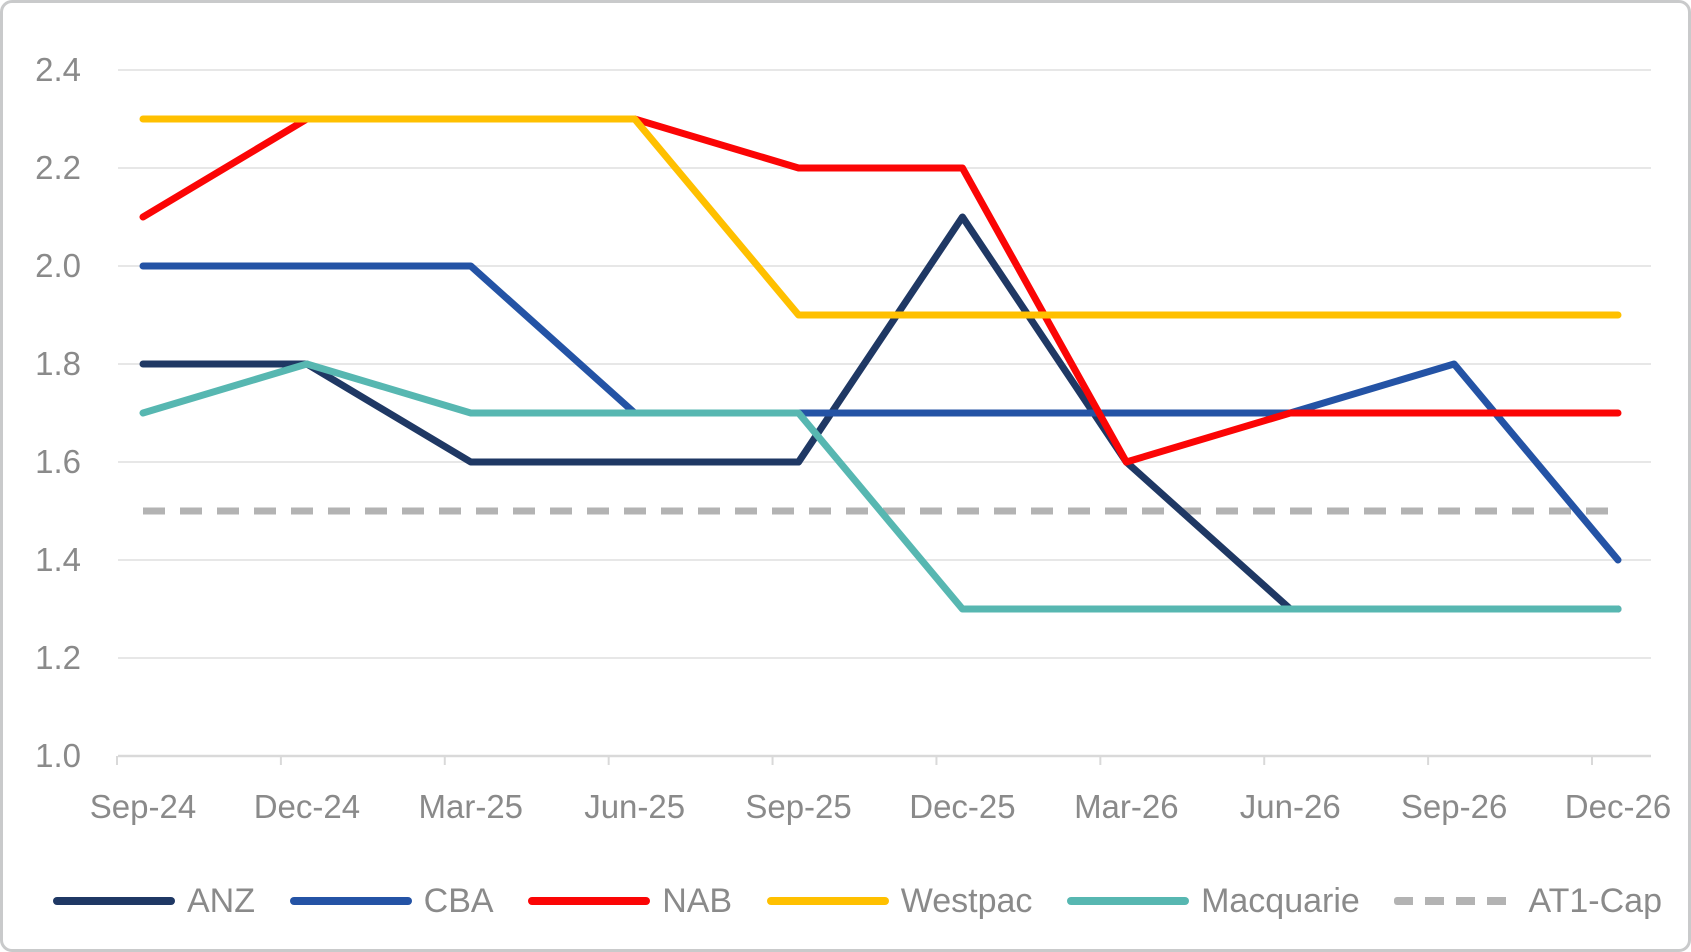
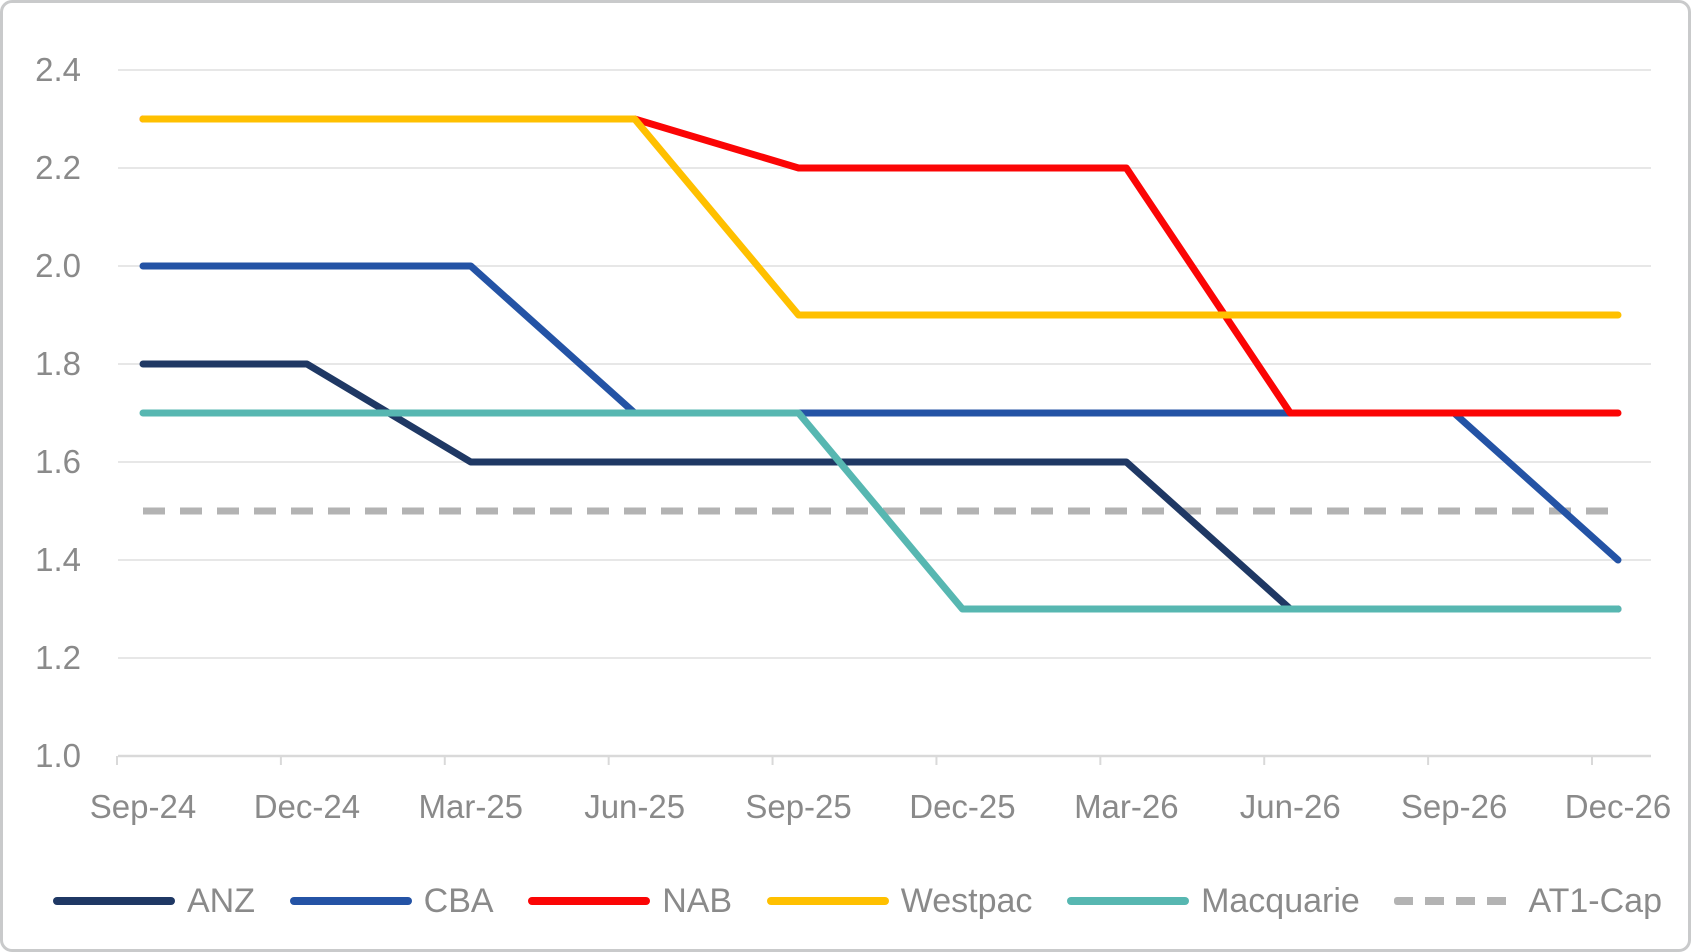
NAB/Sep-24: 2.1 -> 2.3
Macquarie/Dec-24: 1.8 -> 1.7
ANZ/Dec-25: 2.1 -> 1.6
NAB/Mar-26: 1.6 -> 2.2
CBA/Sep-26: 1.8 -> 1.7
